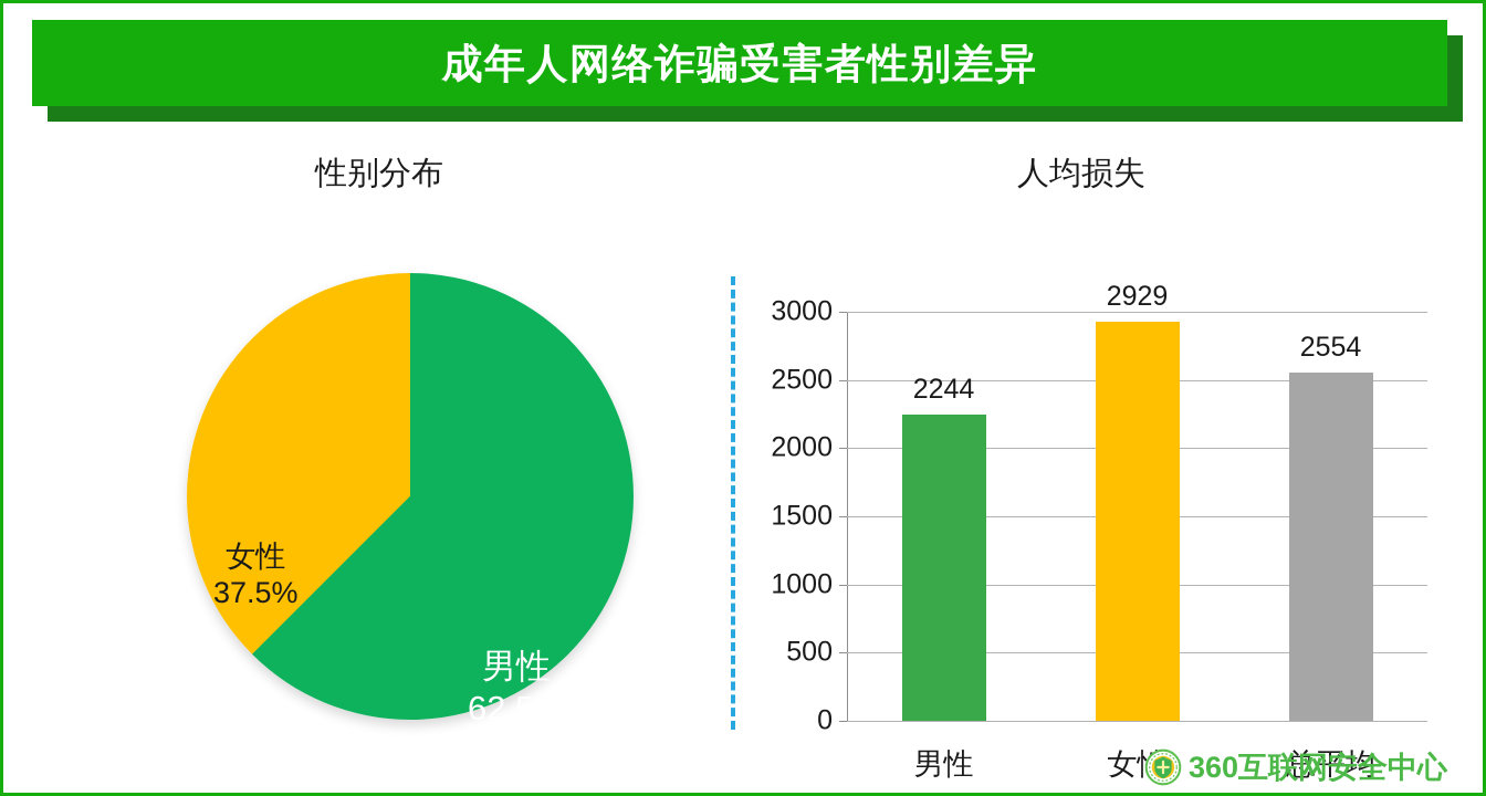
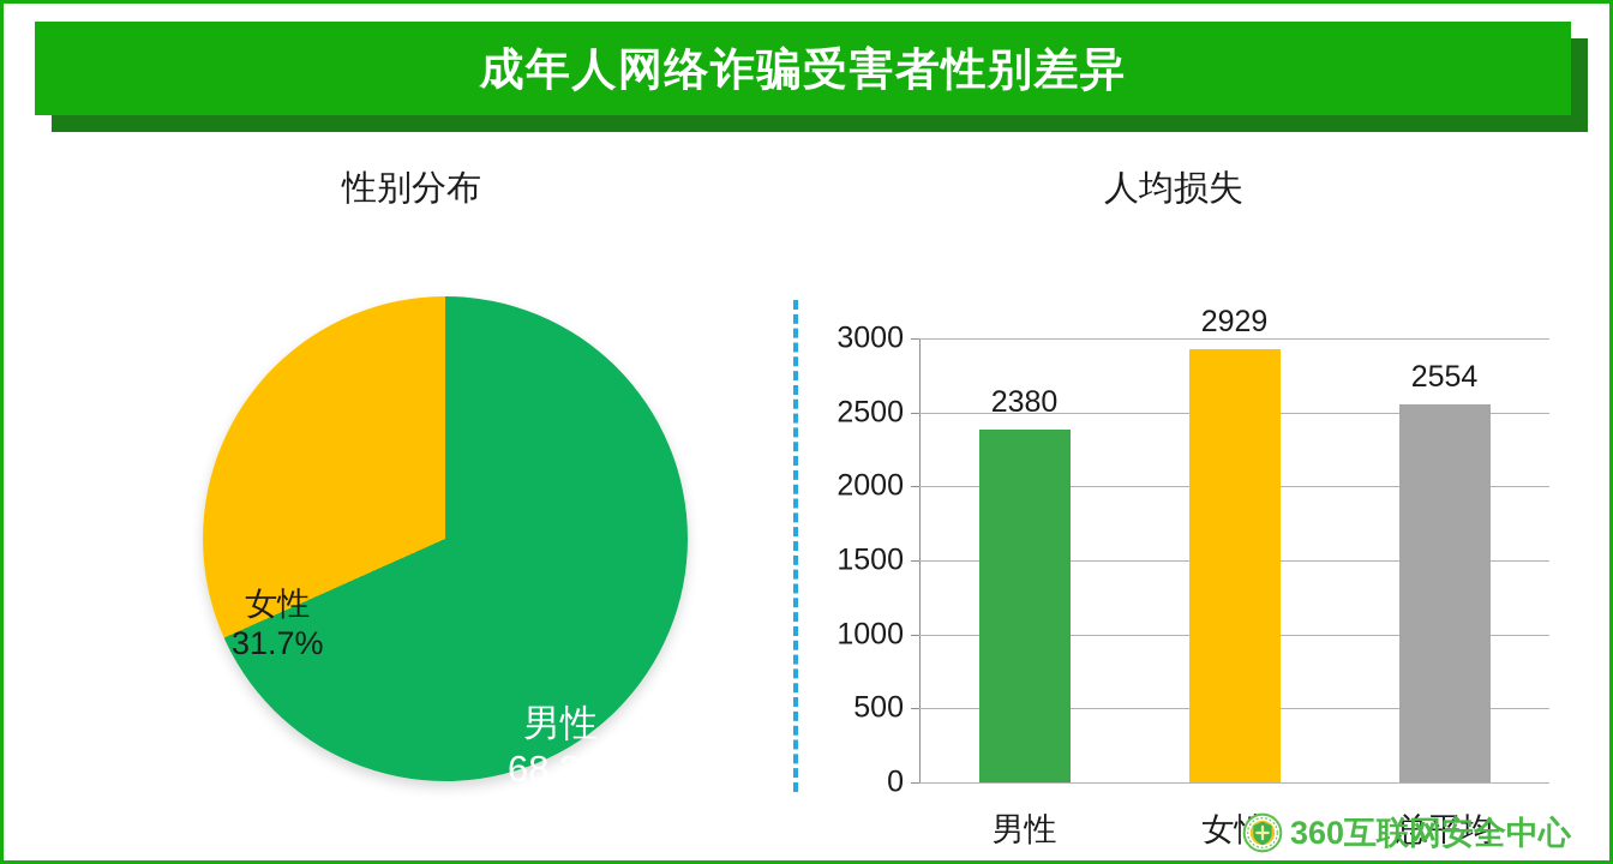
性别分布/男性: 62.5% -> 68.3%
性别分布/女性: 37.5% -> 31.7%
人均损失/男性: 2244 -> 2380
